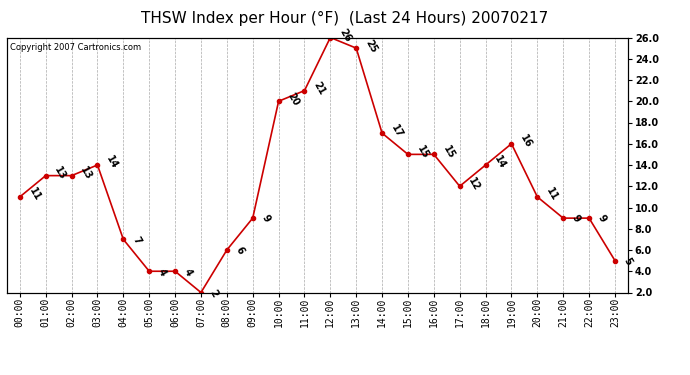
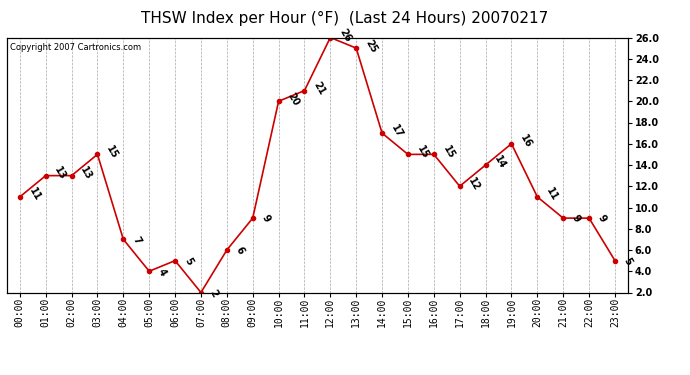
03:00: 14 -> 15
06:00: 4 -> 5
